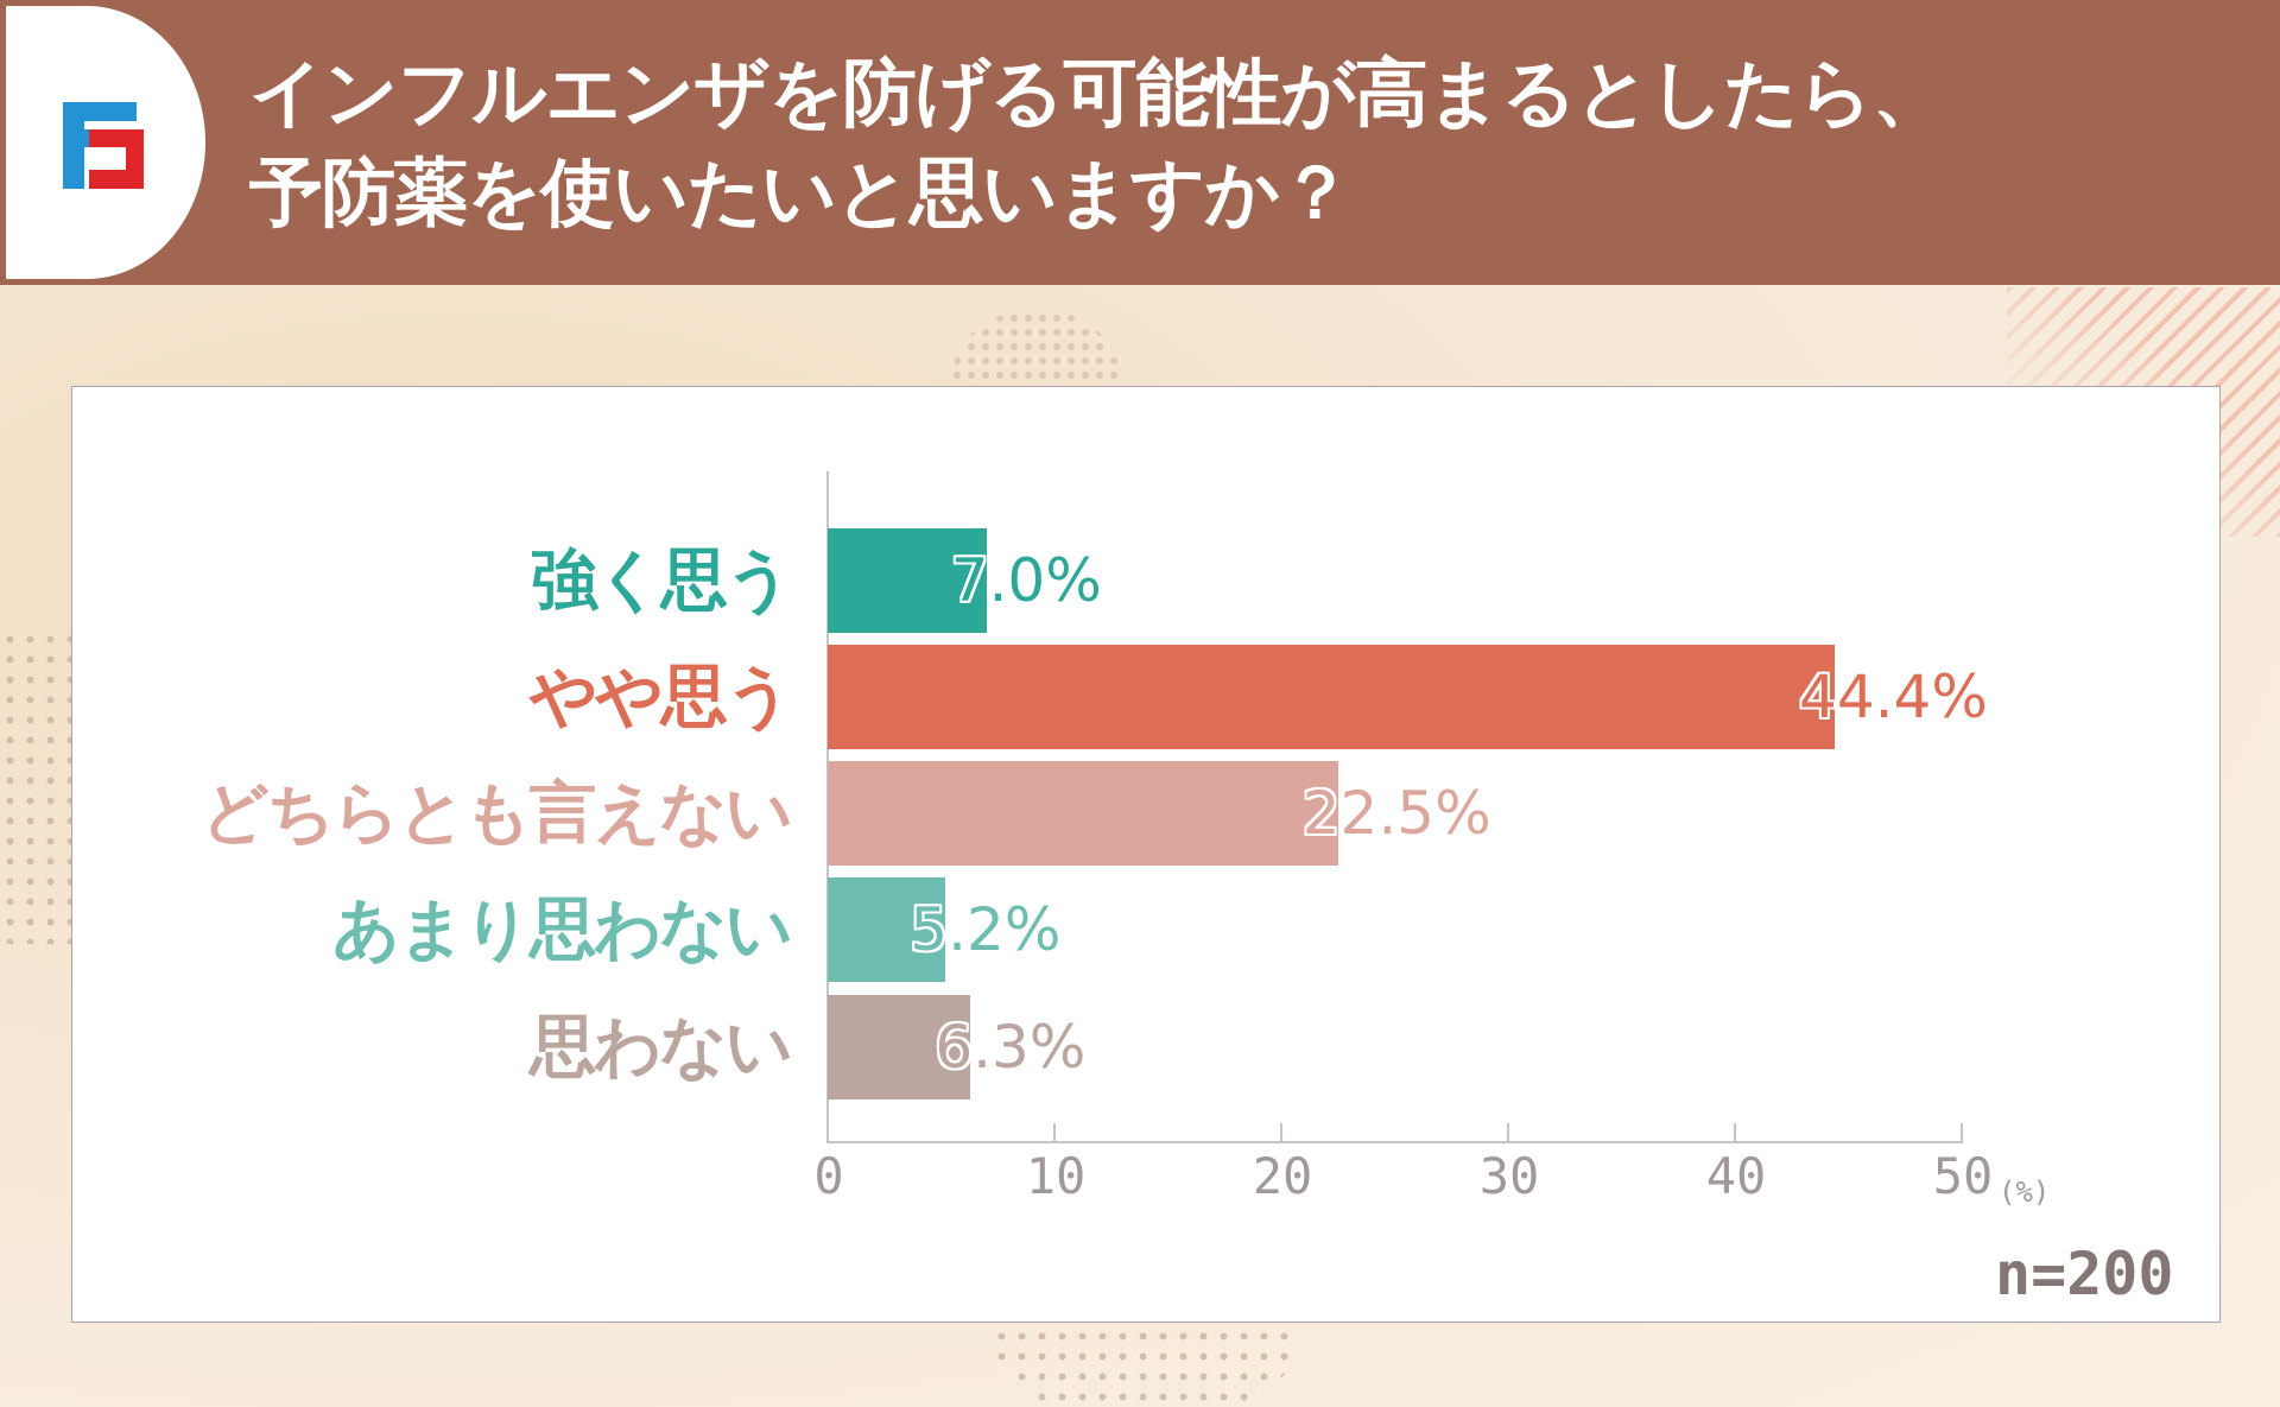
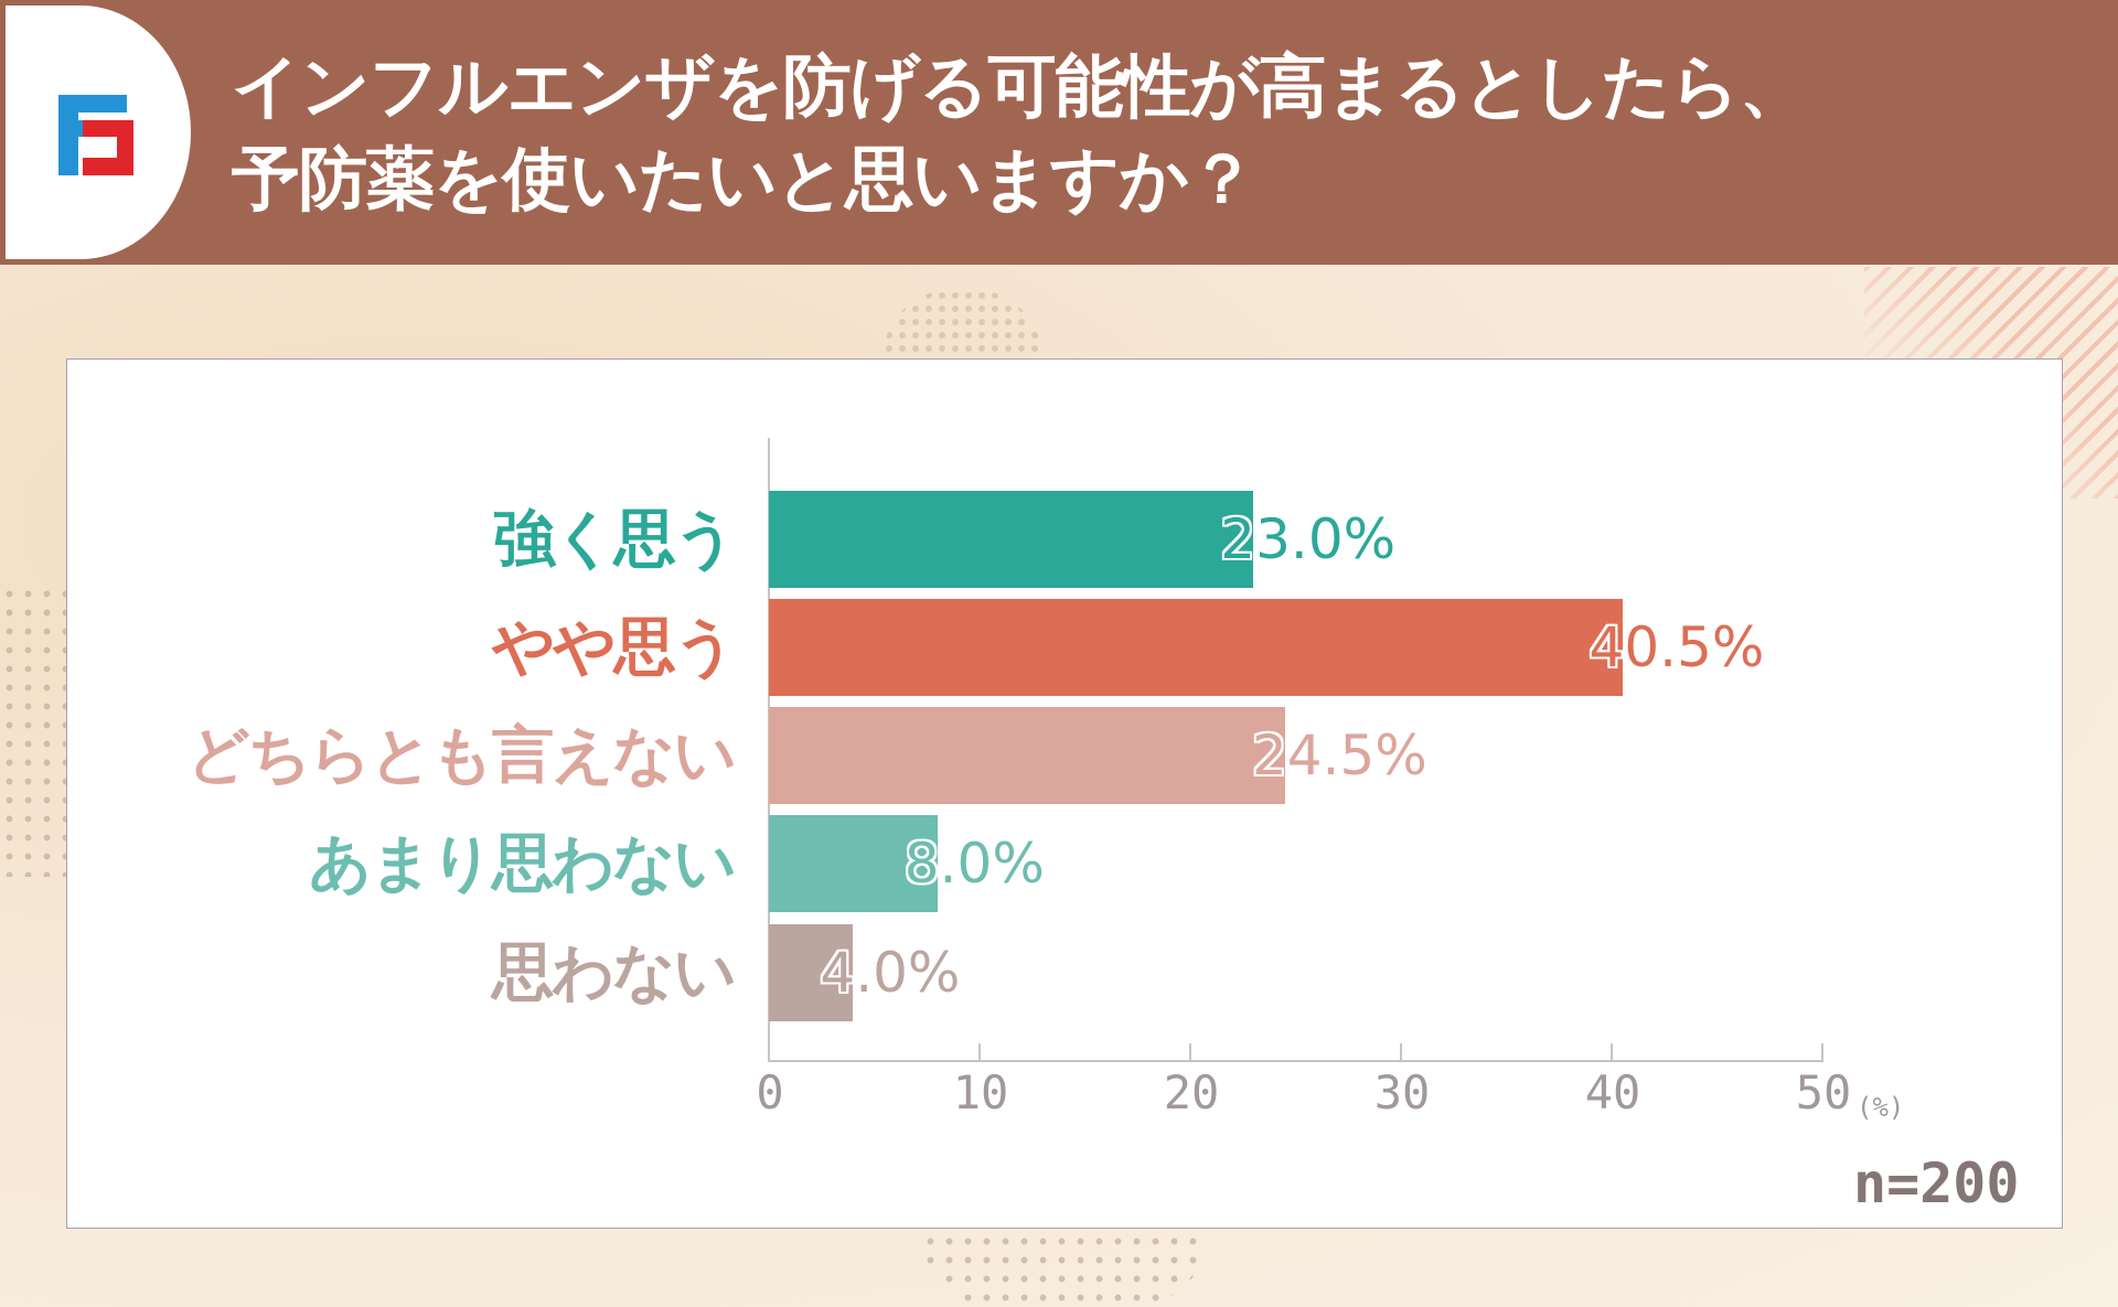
強く思う: 7.0% -> 23.0%
やや思う: 44.4% -> 40.5%
どちらとも言えない: 22.5% -> 24.5%
あまり思わない: 5.2% -> 8.0%
思わない: 6.3% -> 4.0%
